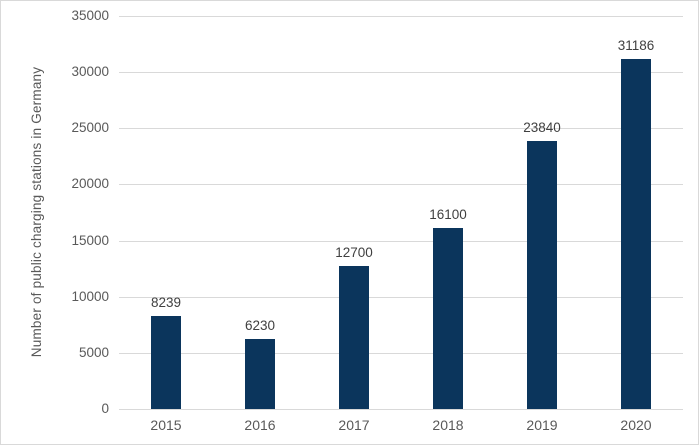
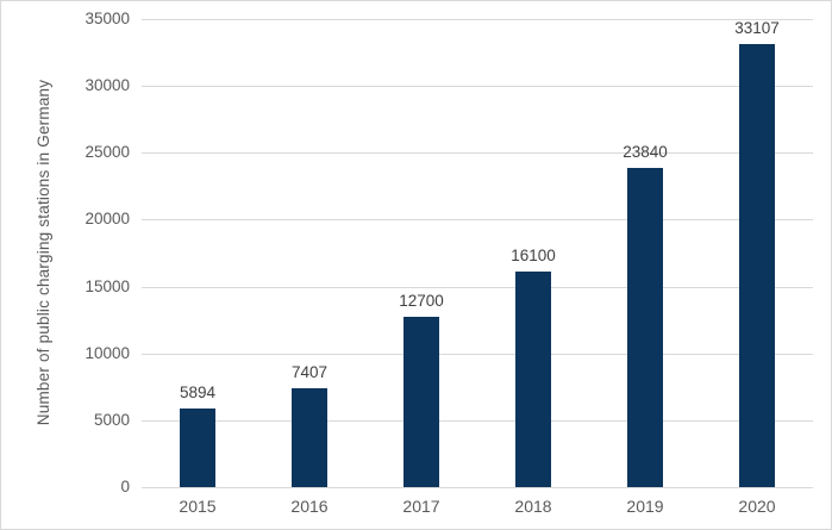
2015: 8239 -> 5894
2016: 6230 -> 7407
2020: 31186 -> 33107
